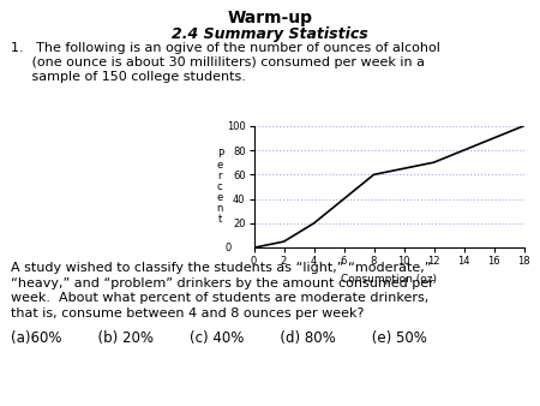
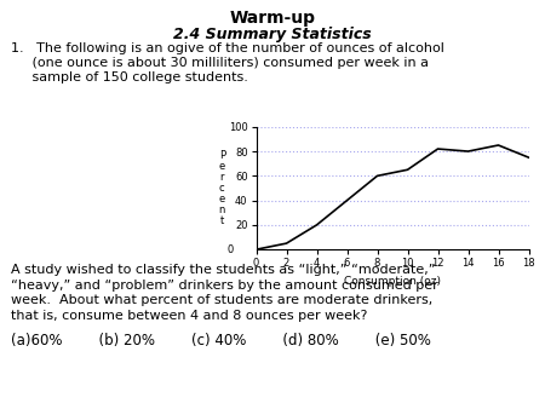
12: 70 -> 82
16: 90 -> 85
18: 100 -> 75
